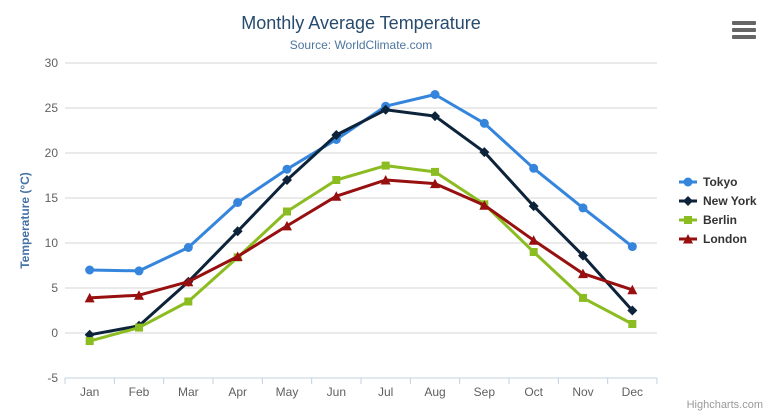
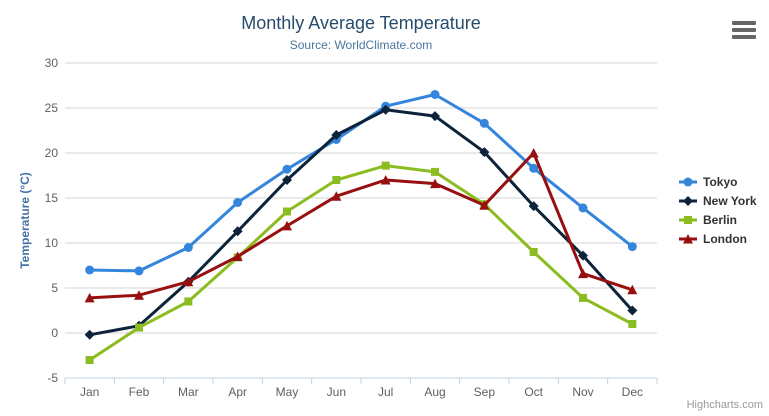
Berlin/Jan: -1 -> -3
London/Oct: 10 -> 20
